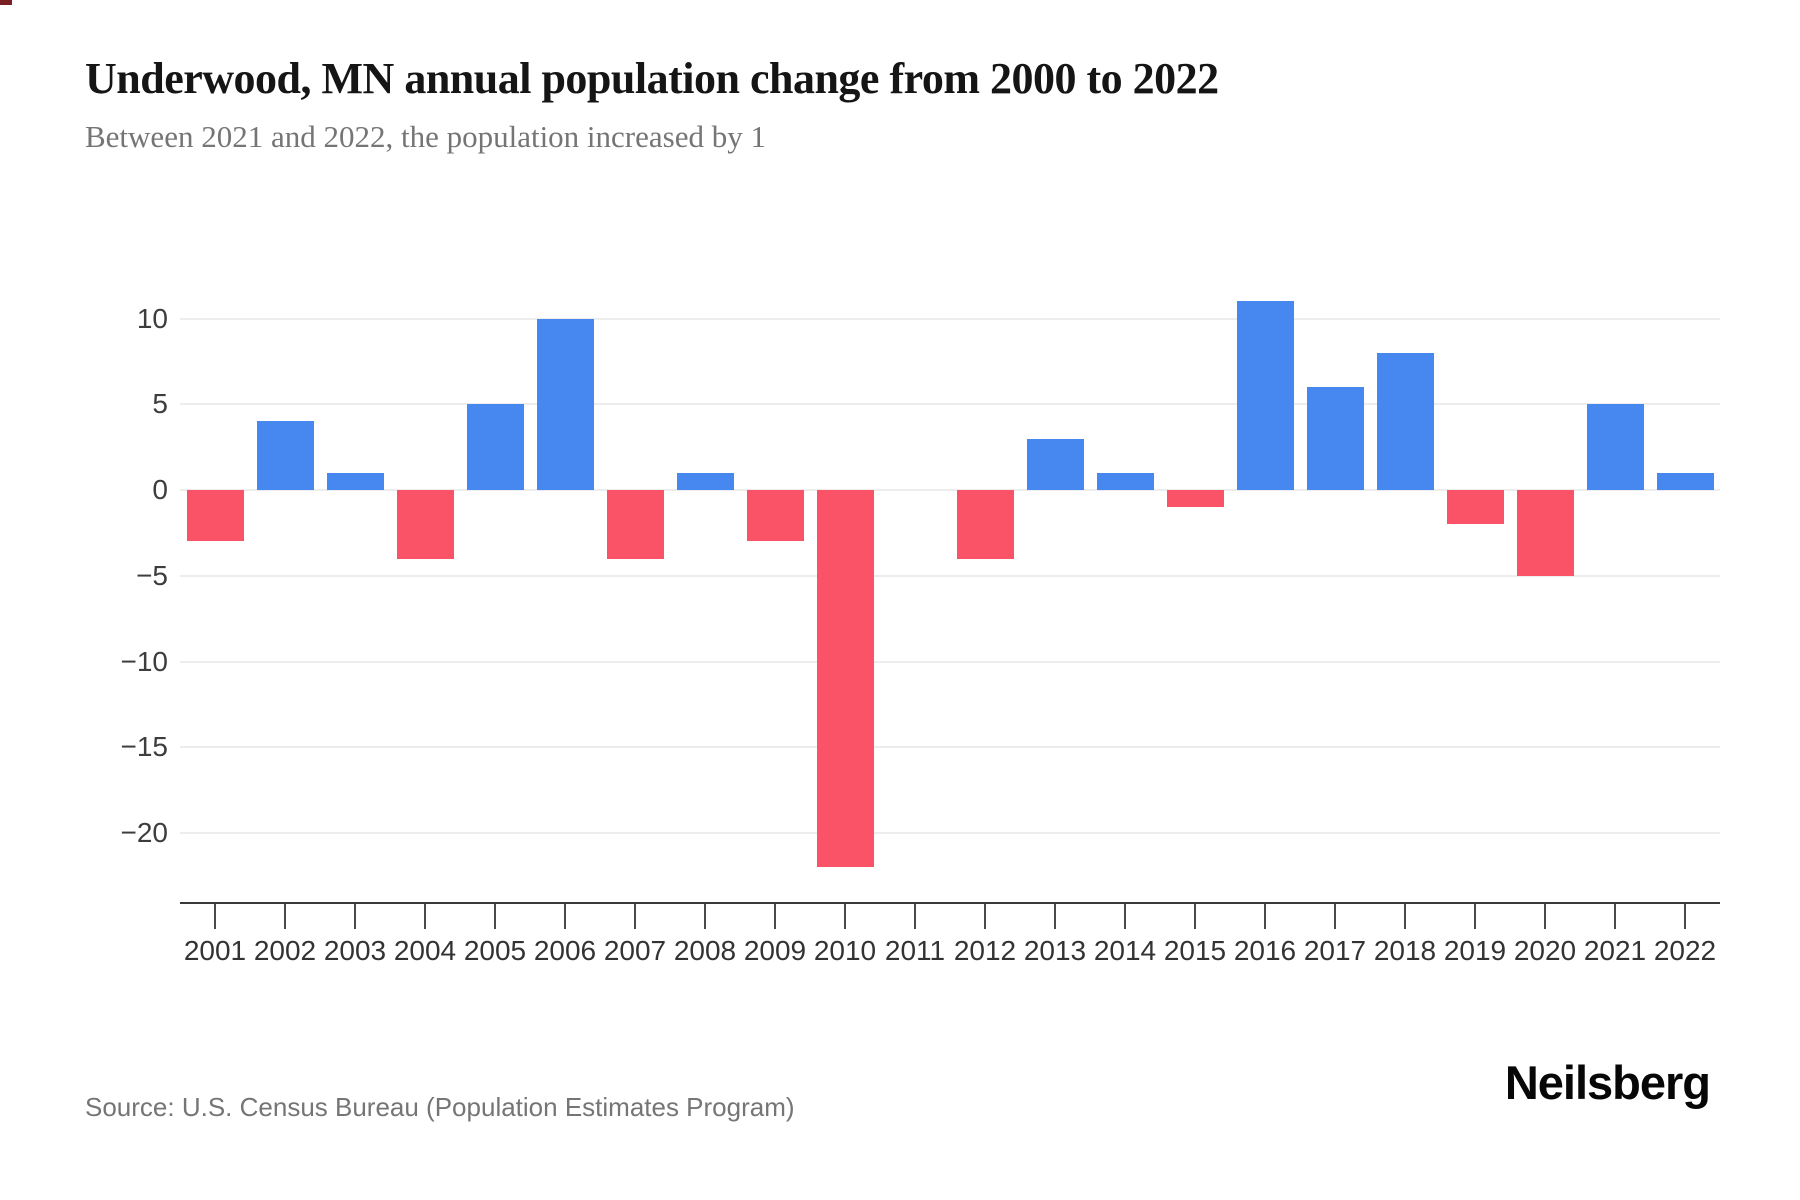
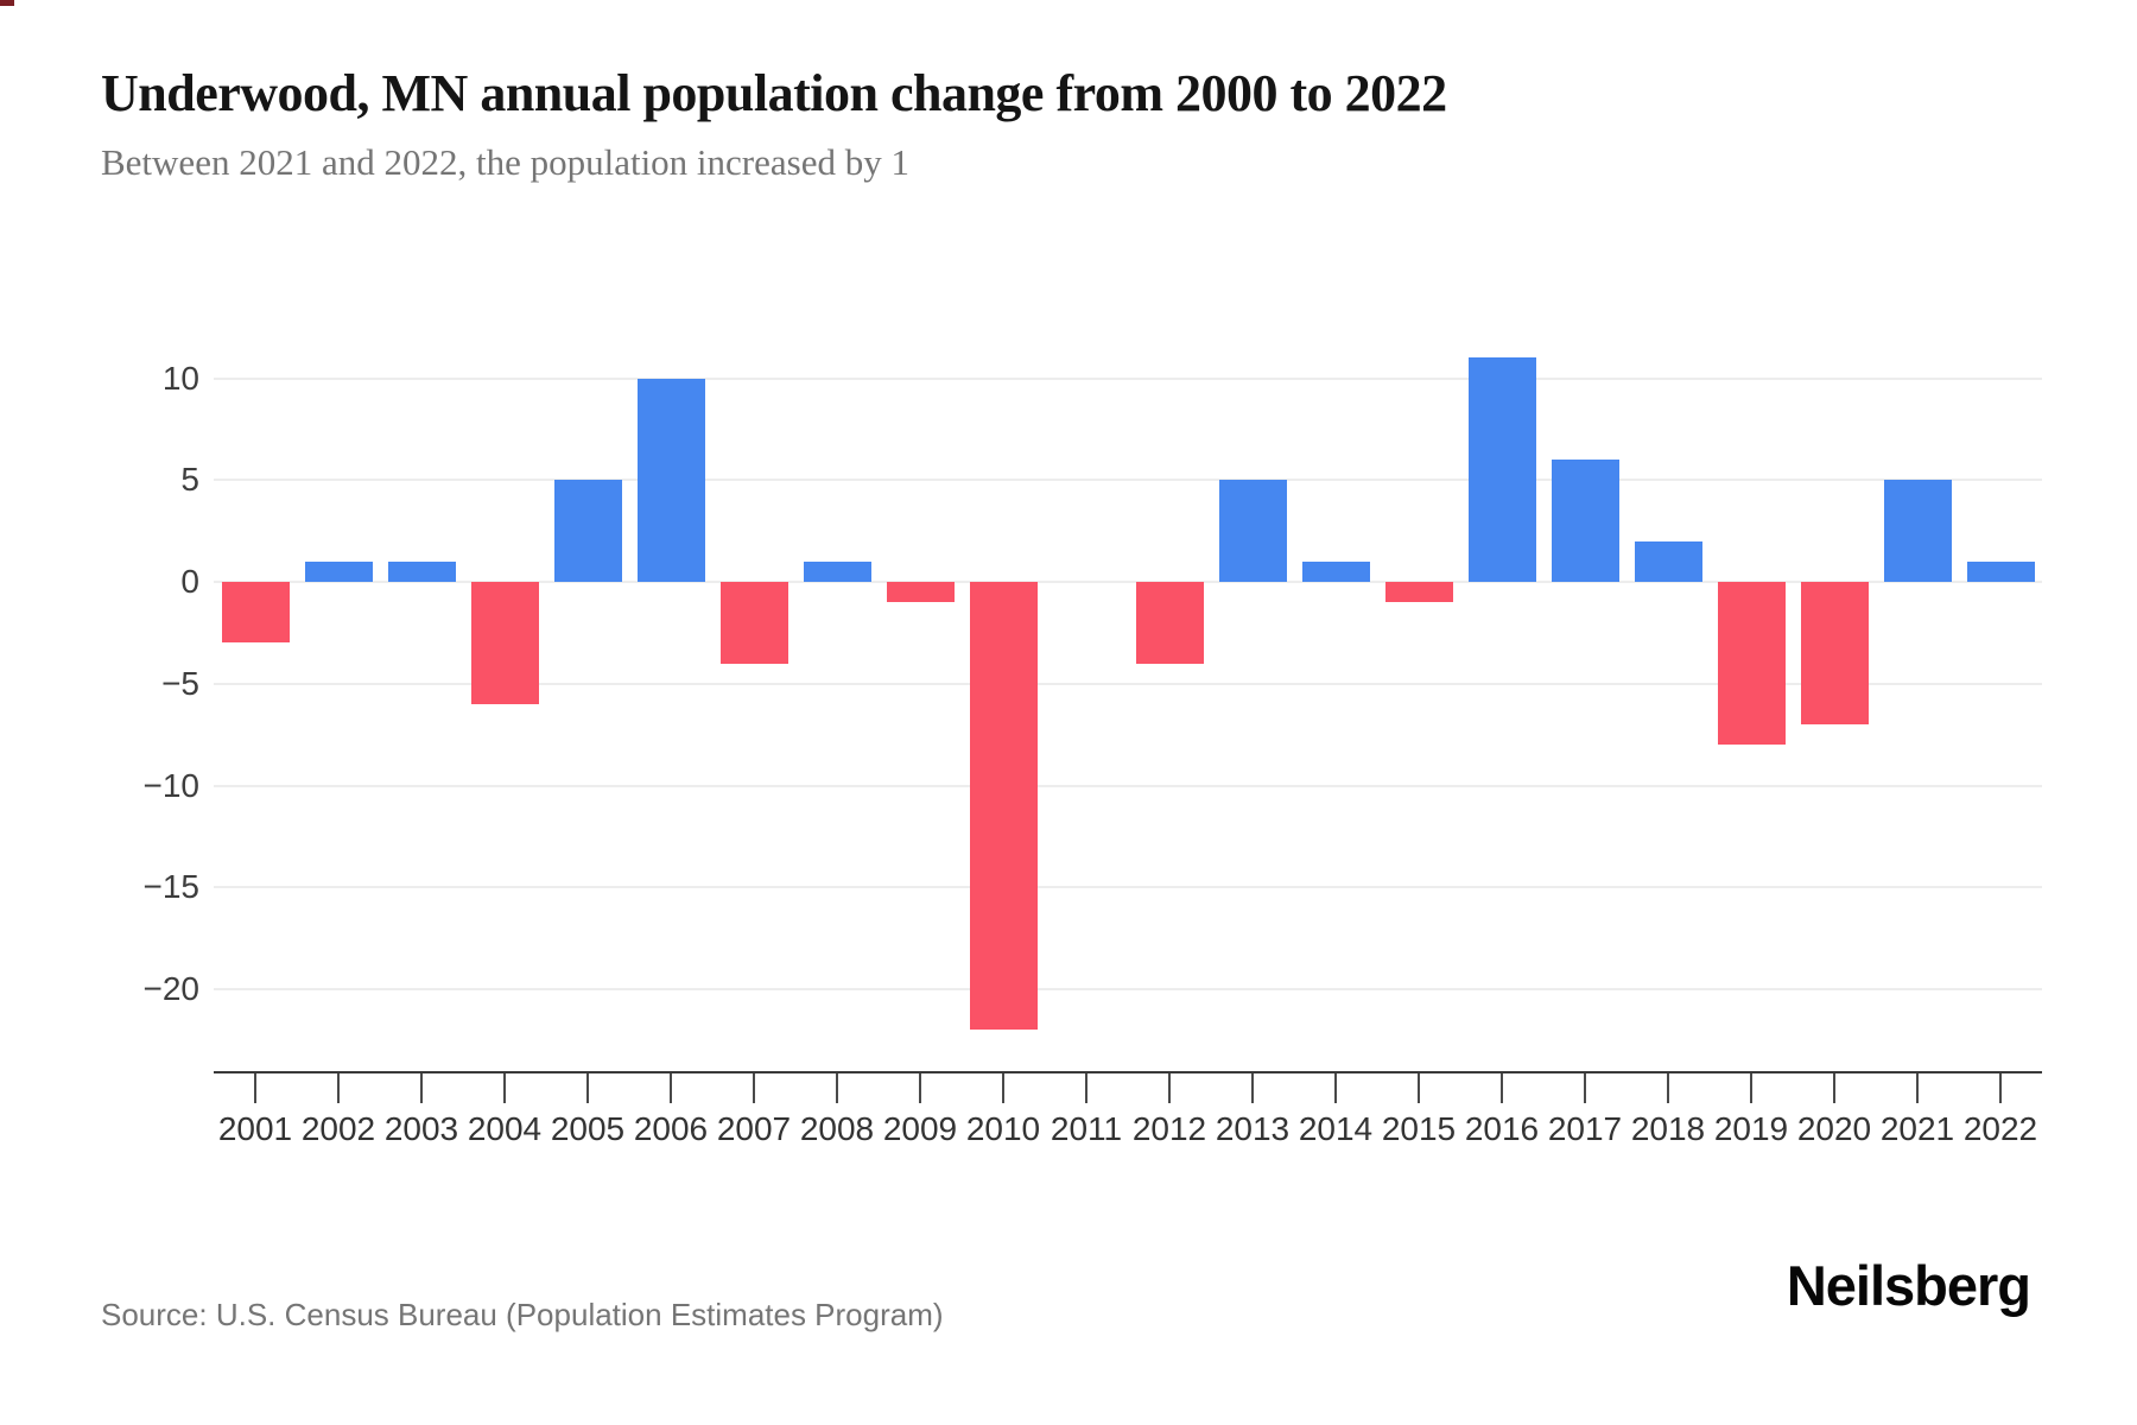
2002: 4 -> 1
2004: -4 -> -6
2009: -3 -> -1
2013: 3 -> 5
2018: 8 -> 2
2019: -2 -> -8
2020: -5 -> -7
